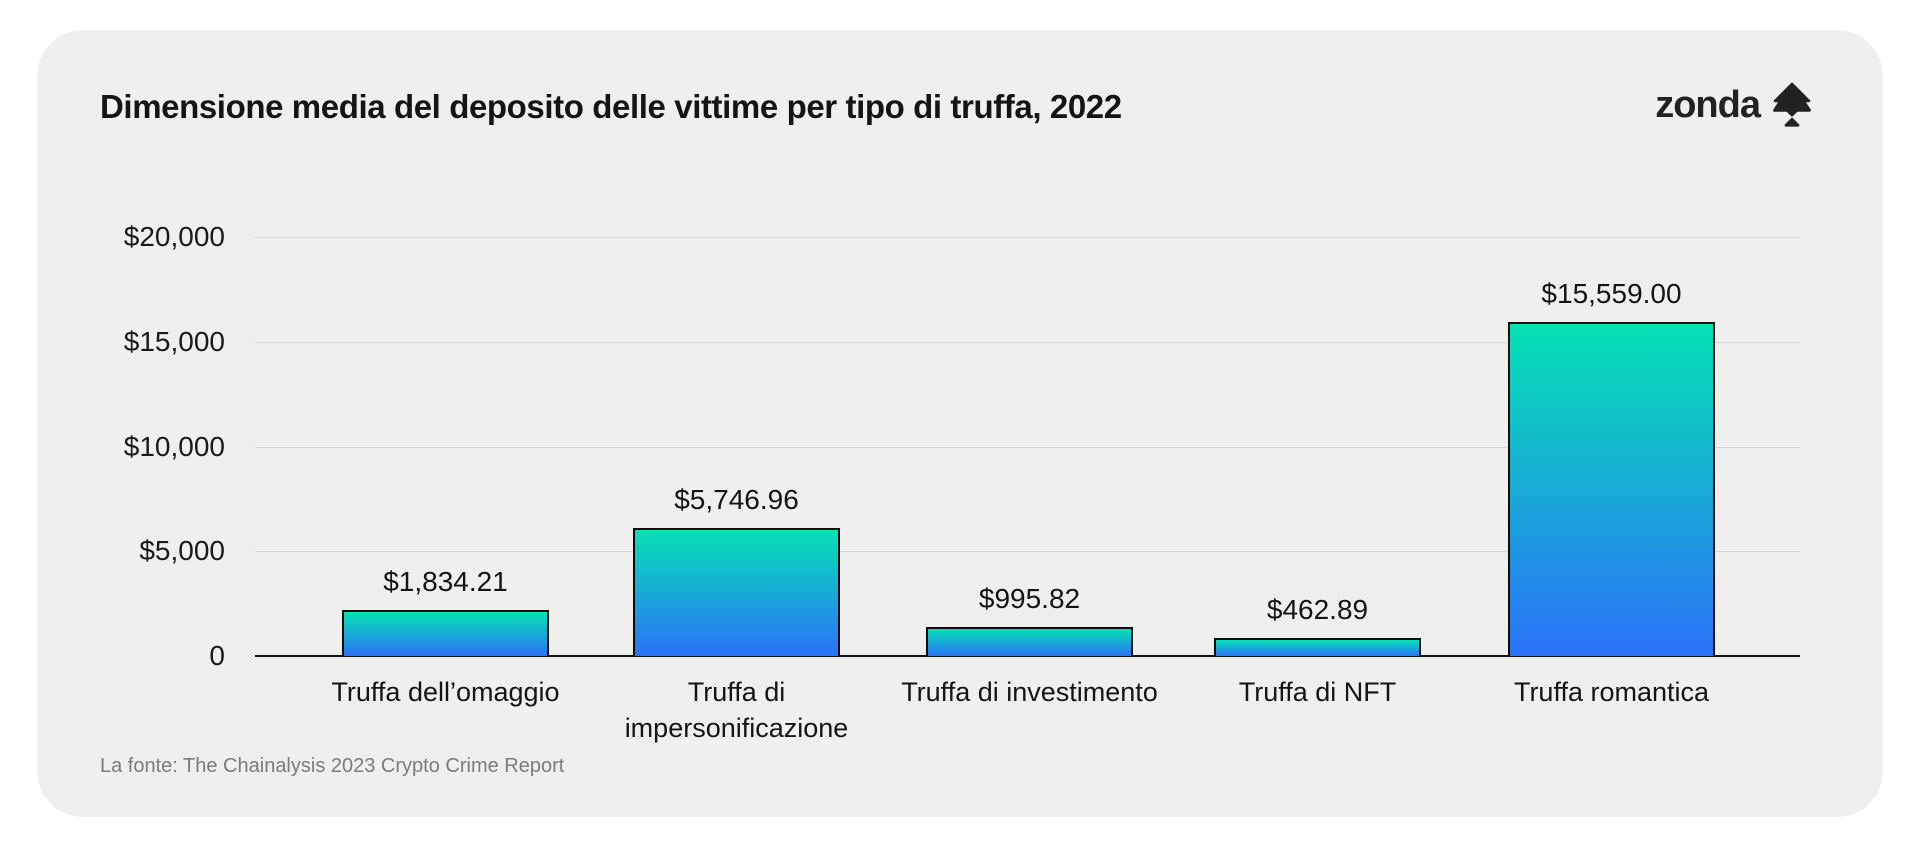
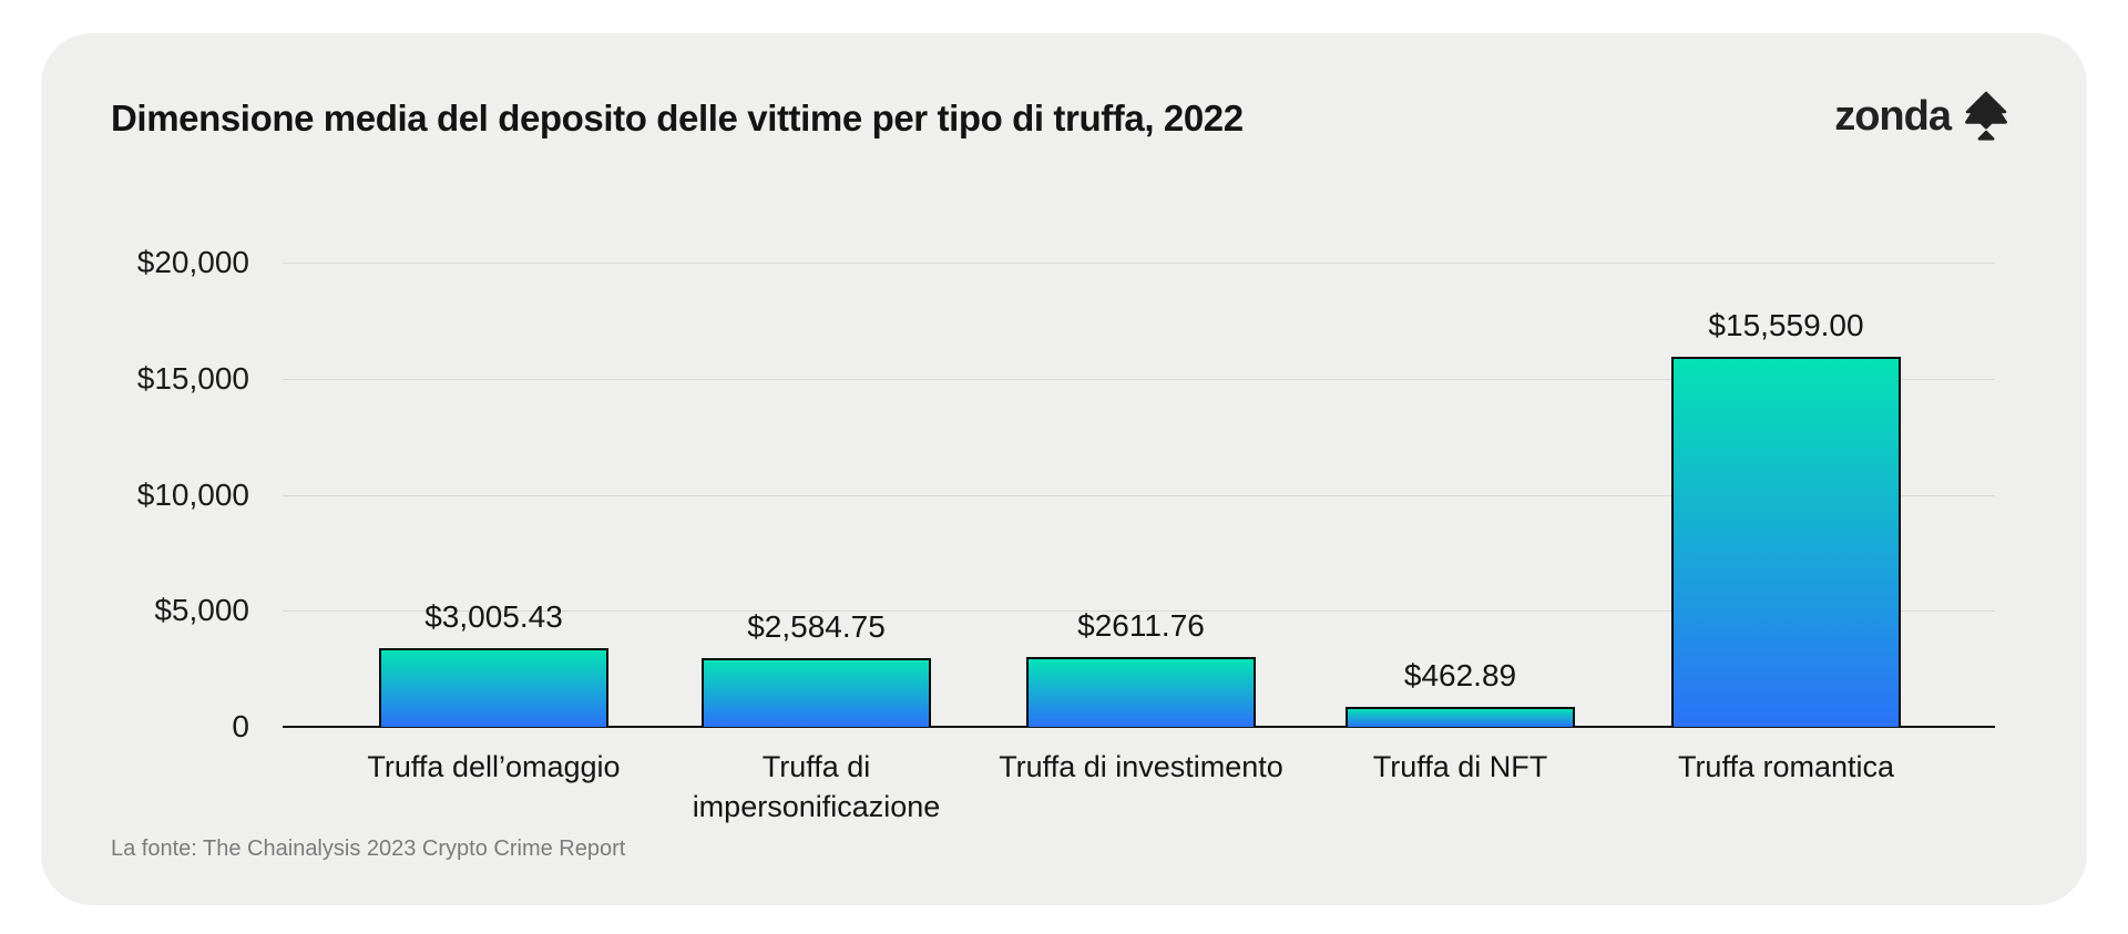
Truffa dell’omaggio: $1,834.21 -> $3,005.43
Truffa di impersonificazione: $5,746.96 -> $2,584.75
Truffa di investimento: $995.82 -> $2611.76
